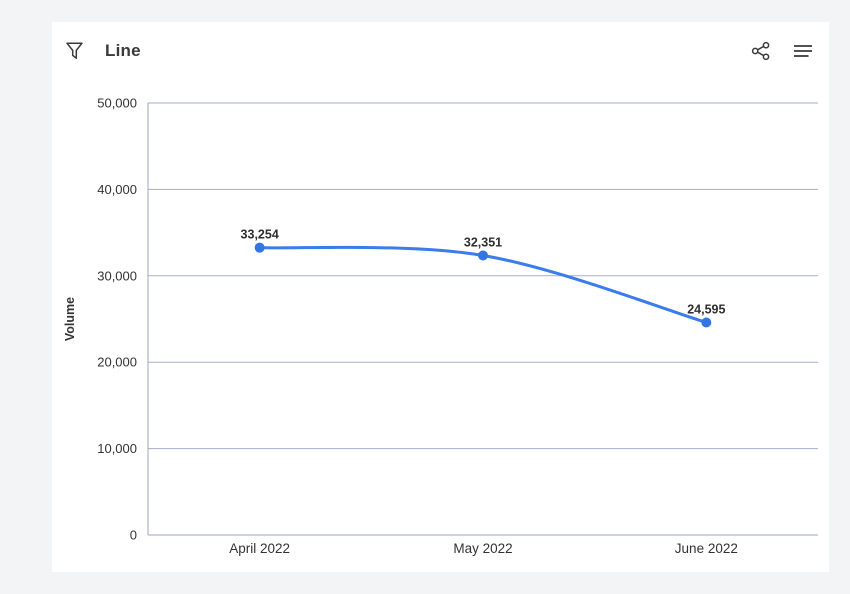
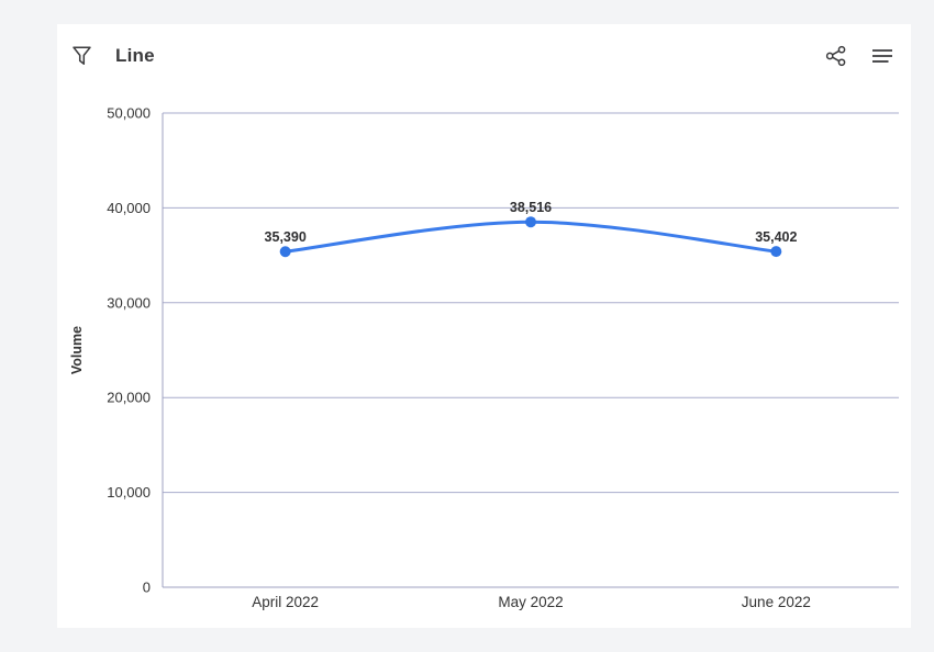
April 2022: 33,254 -> 35,390
May 2022: 32,351 -> 38,516
June 2022: 24,595 -> 35,402
